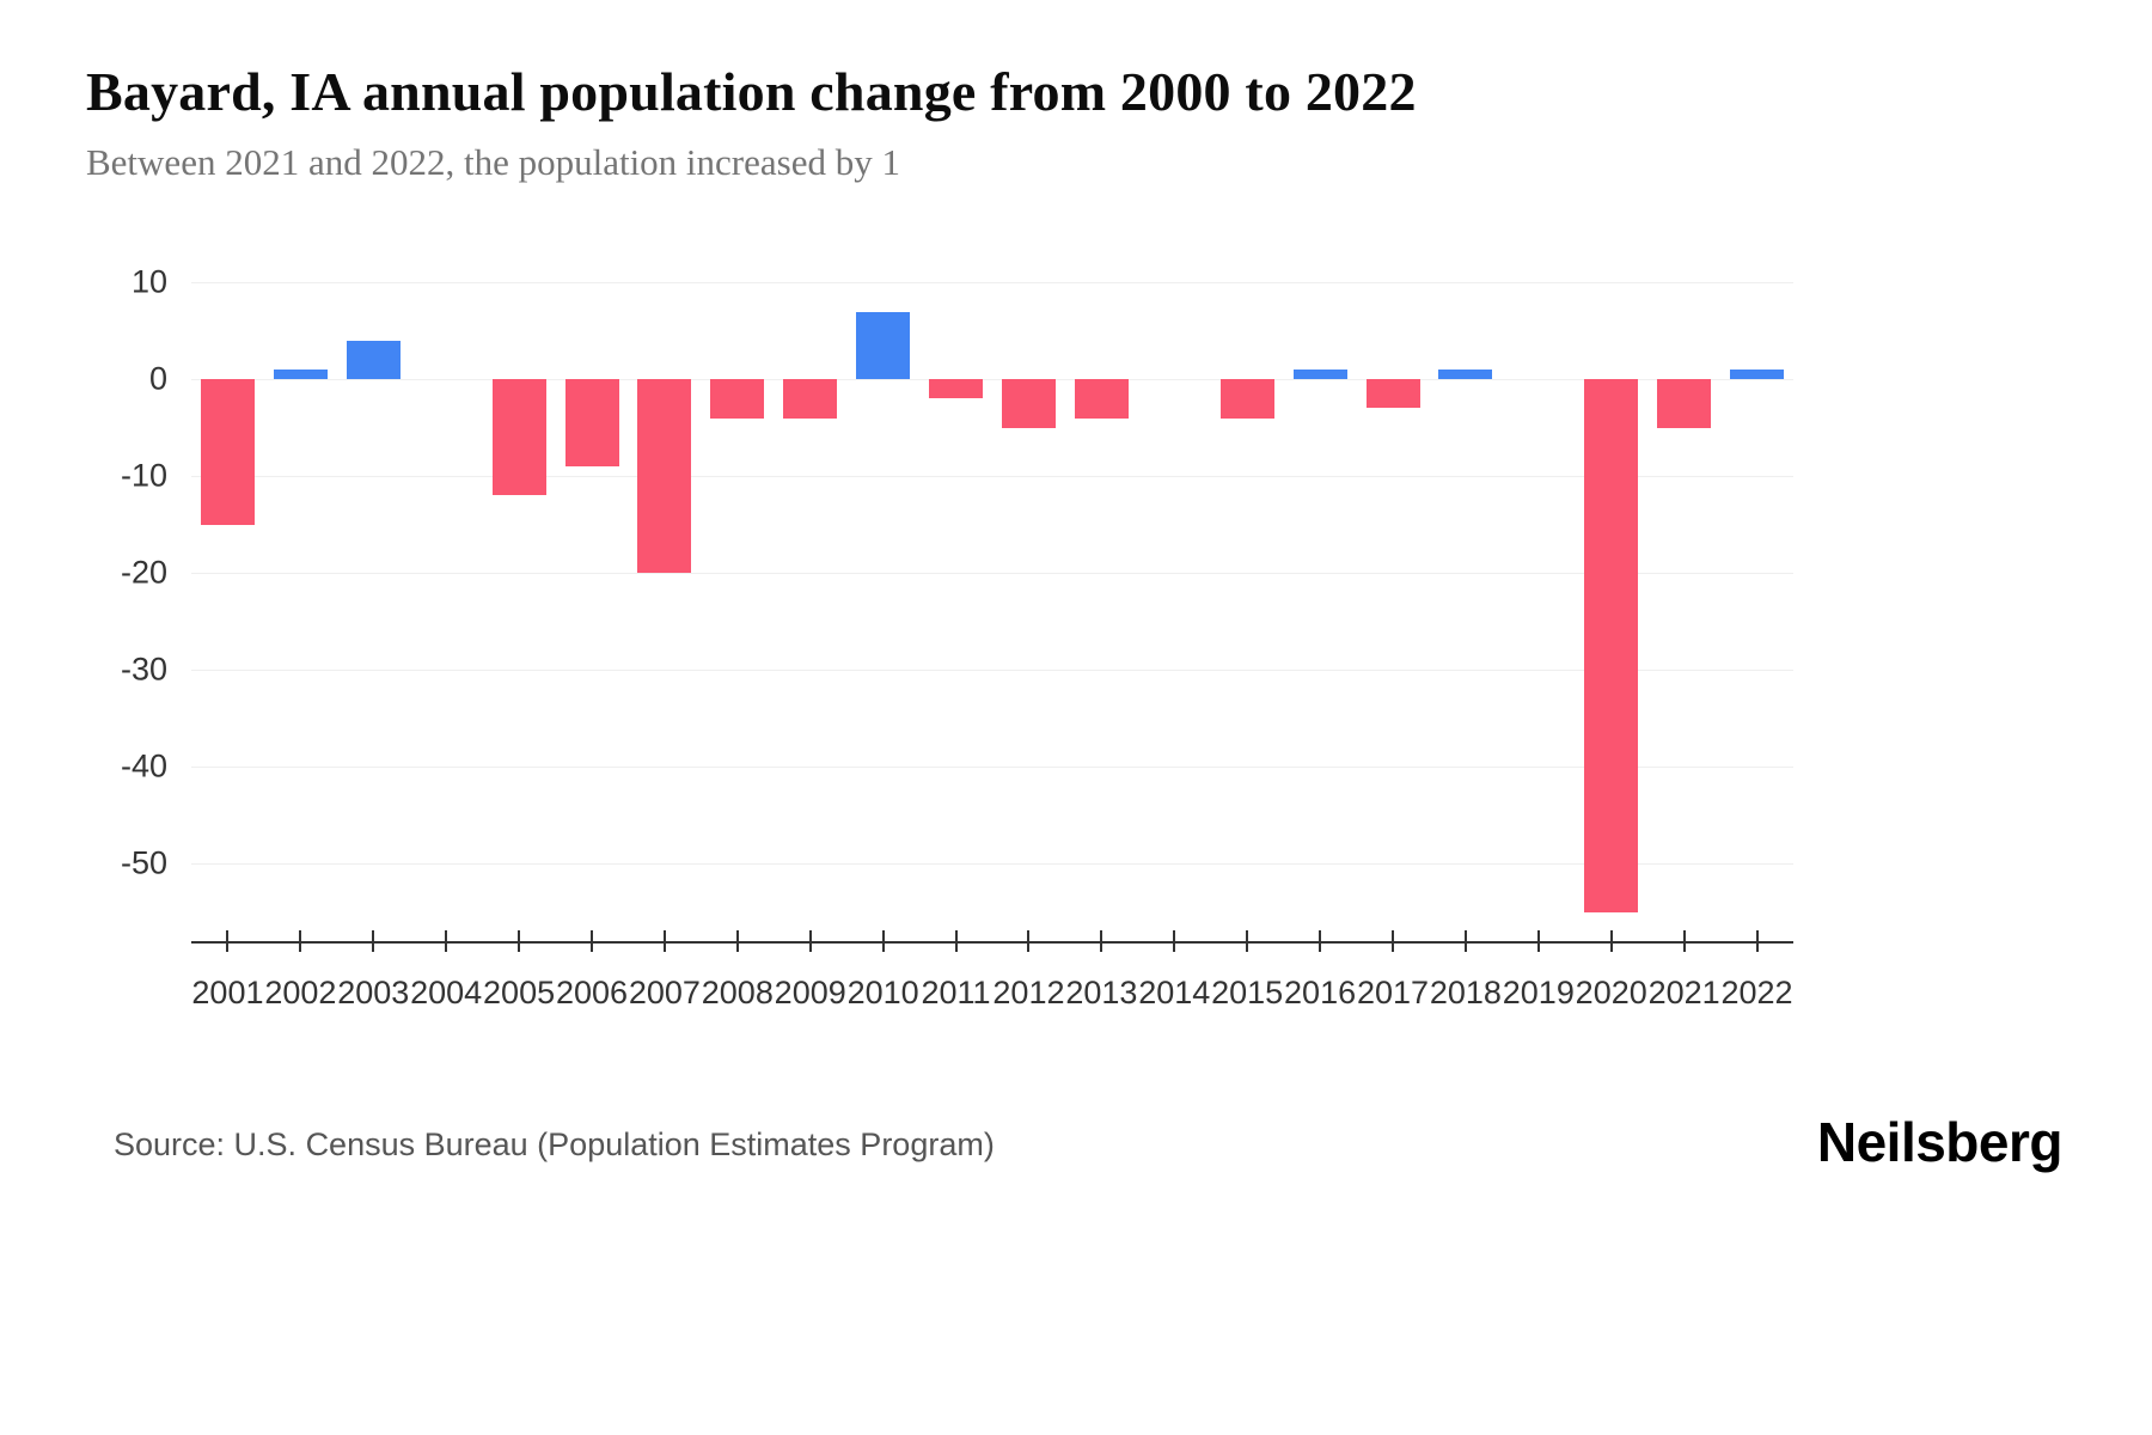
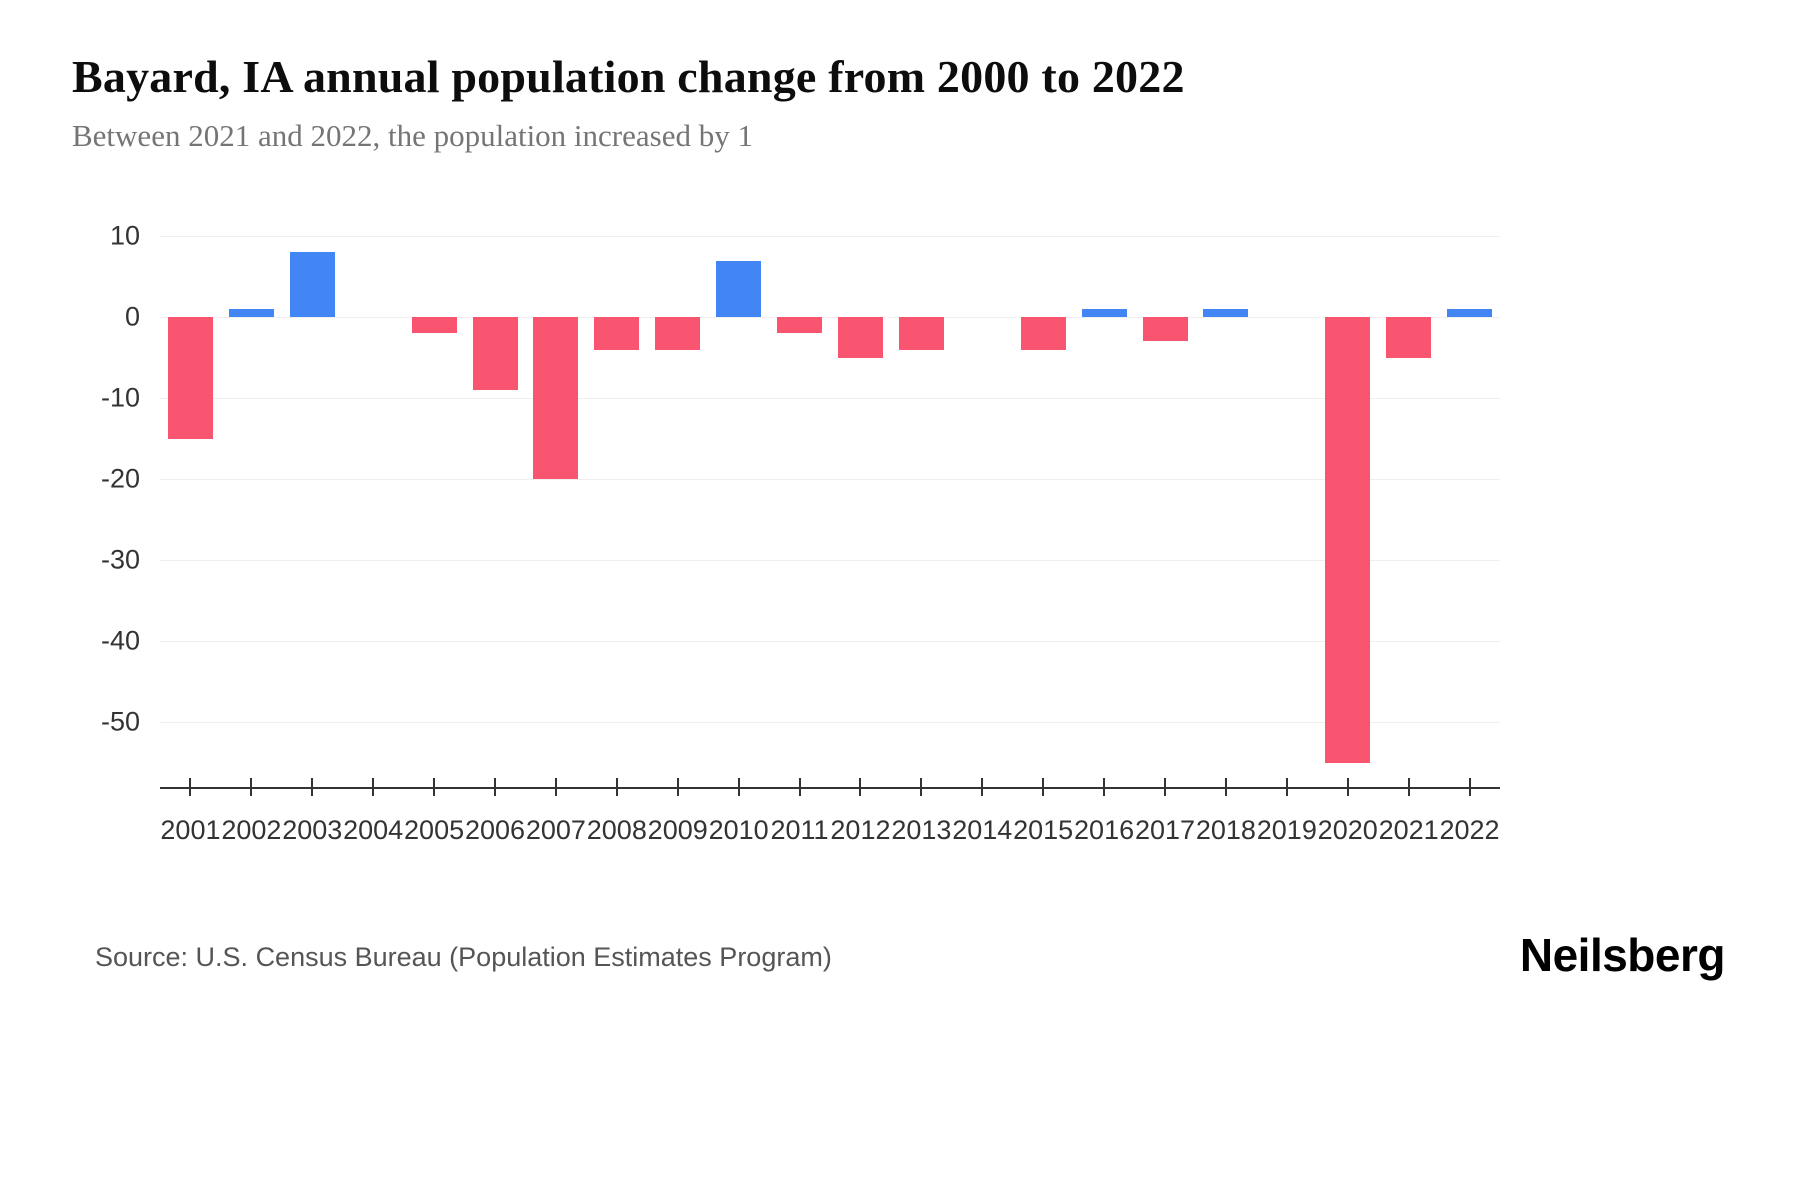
2003: 4 -> 8
2005: -12 -> -2
